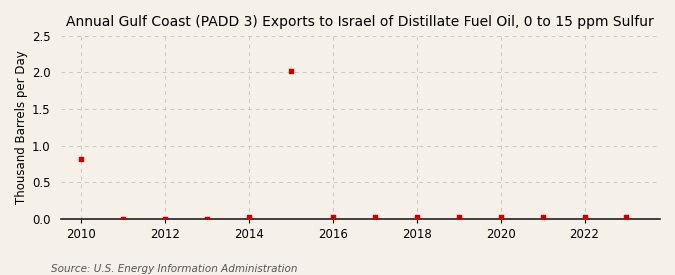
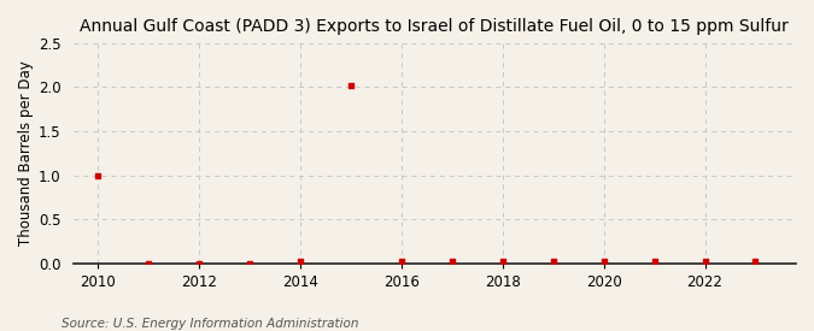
2010: 0.82 -> 1.00
